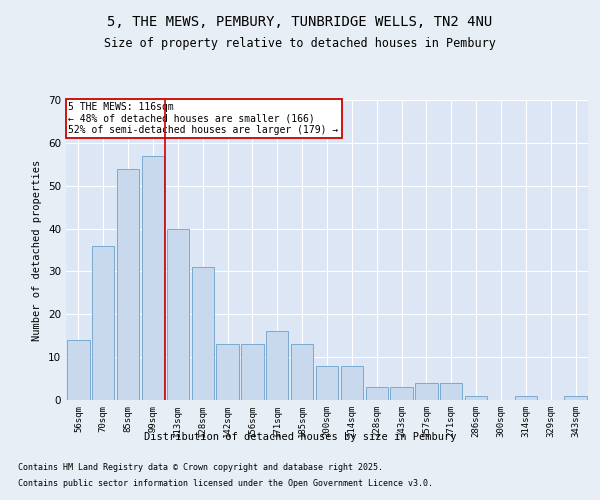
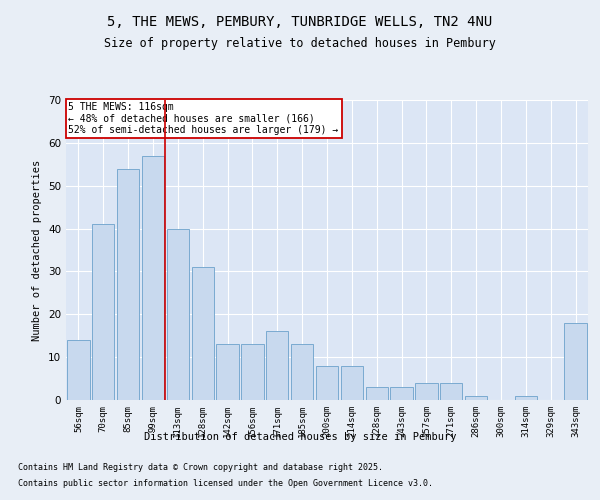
70sqm: 36 -> 41
343sqm: 1 -> 18
